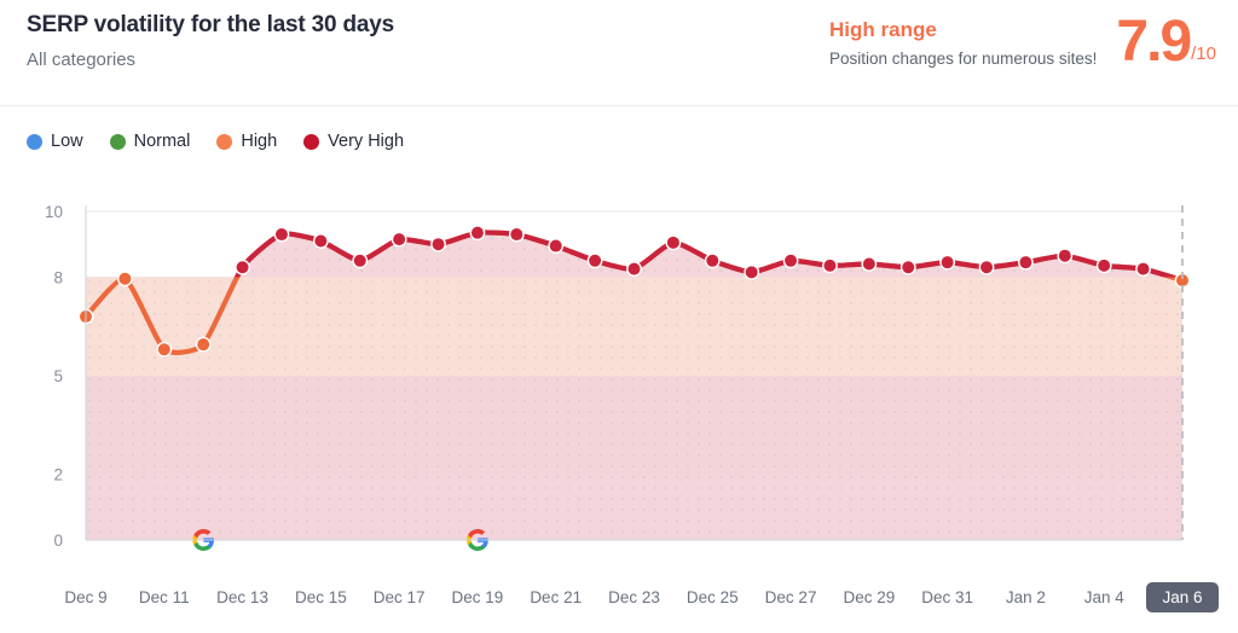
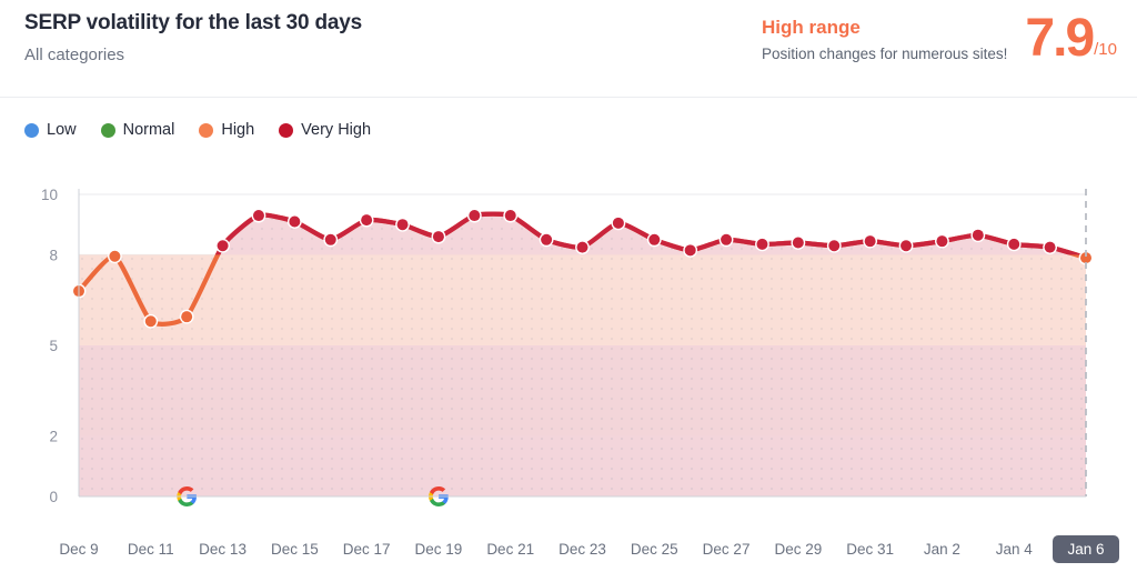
Dec 19: 9.3 -> 8.6
Dec 21: 8.9 -> 9.3
